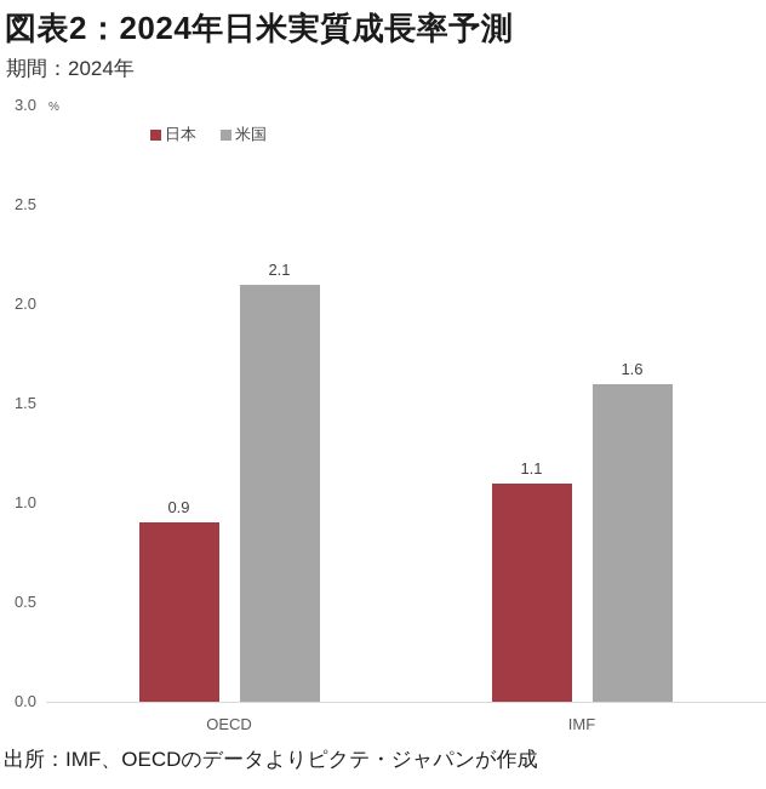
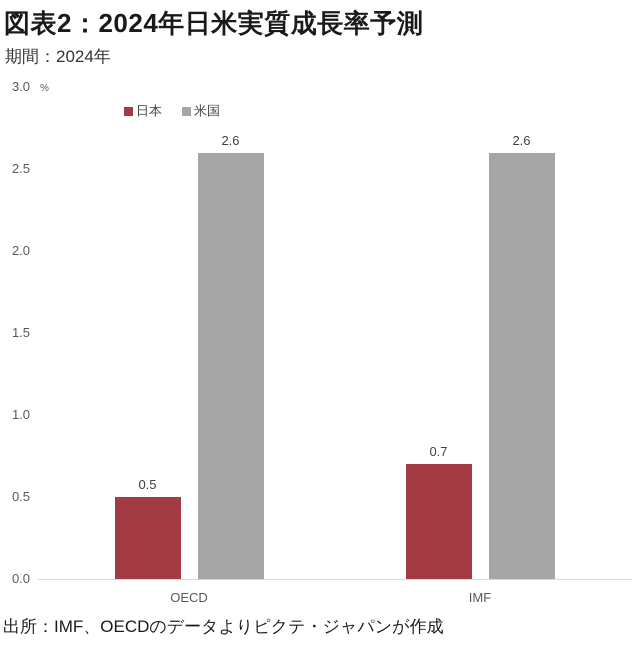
日本/OECD: 0.9 -> 0.5
米国/OECD: 2.1 -> 2.6
日本/IMF: 1.1 -> 0.7
米国/IMF: 1.6 -> 2.6
